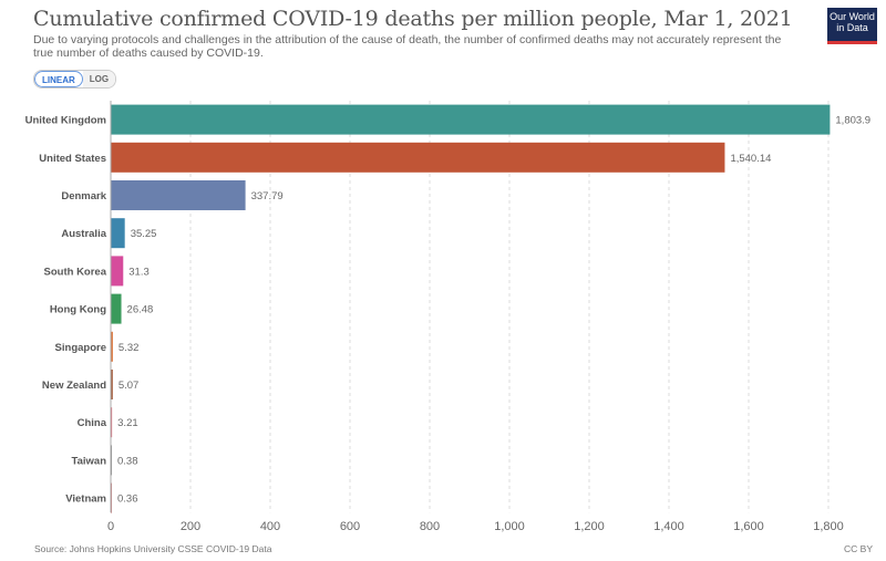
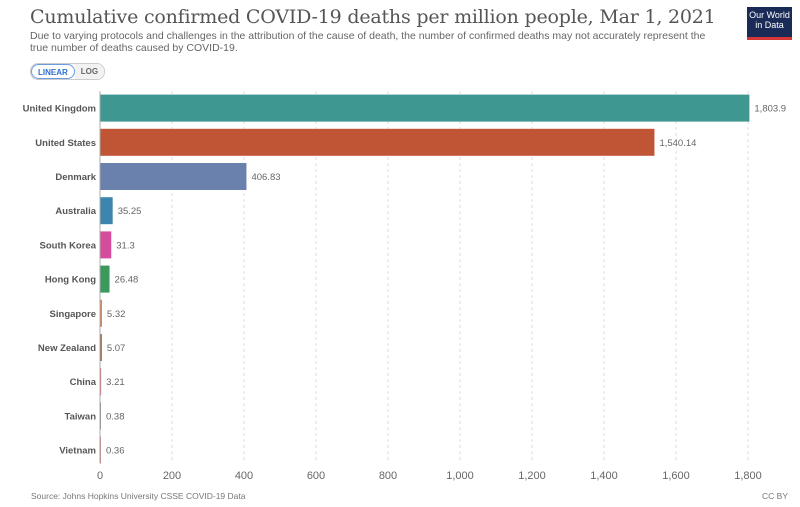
Denmark: 337.79 -> 406.83
